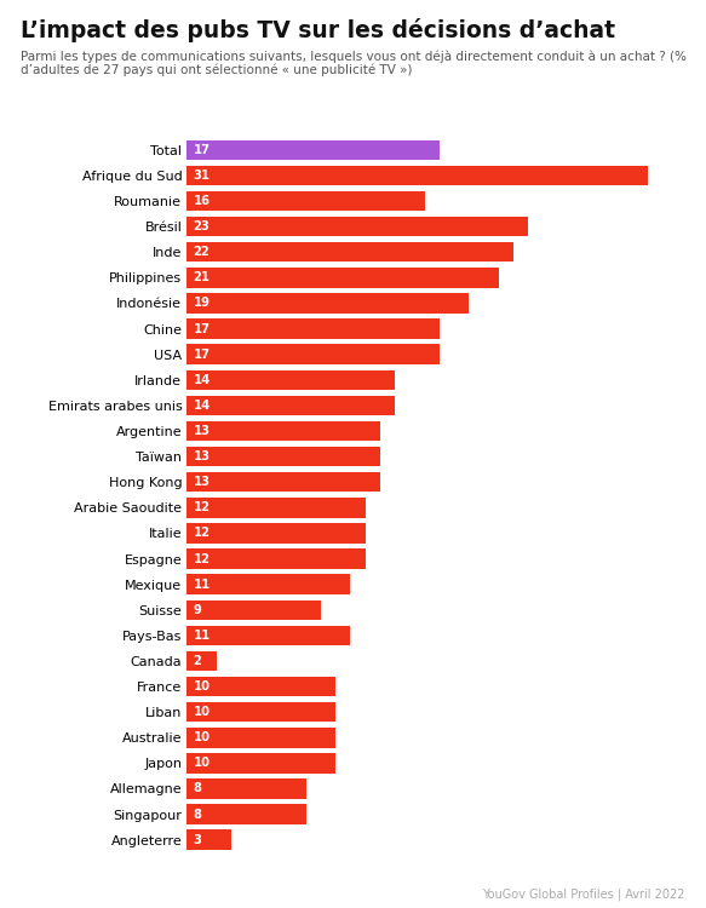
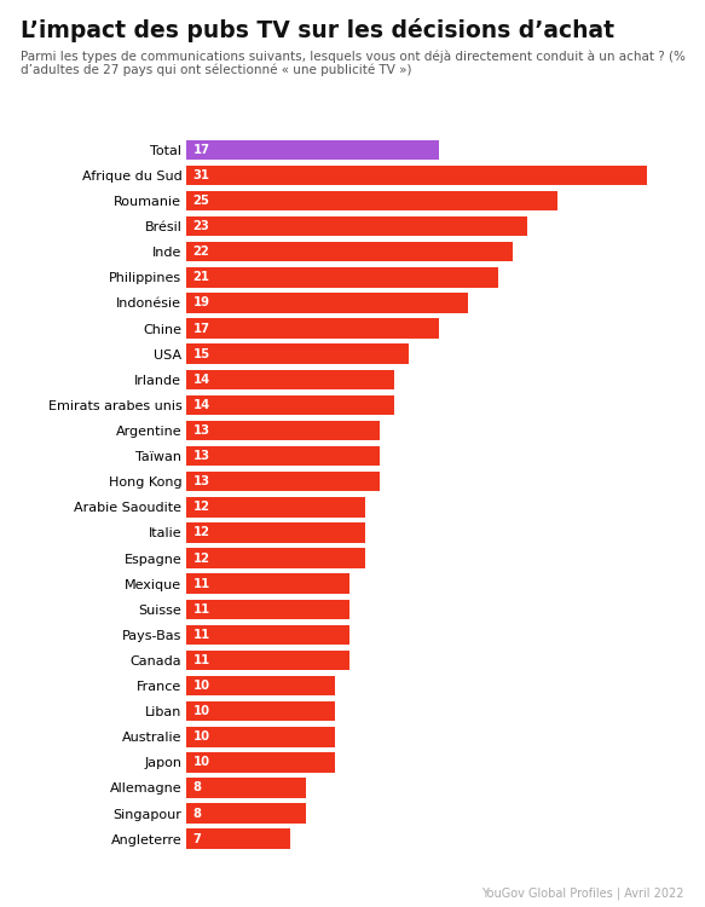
Roumanie: 16 -> 25
USA: 17 -> 15
Suisse: 9 -> 11
Canada: 2 -> 11
Angleterre: 3 -> 7
